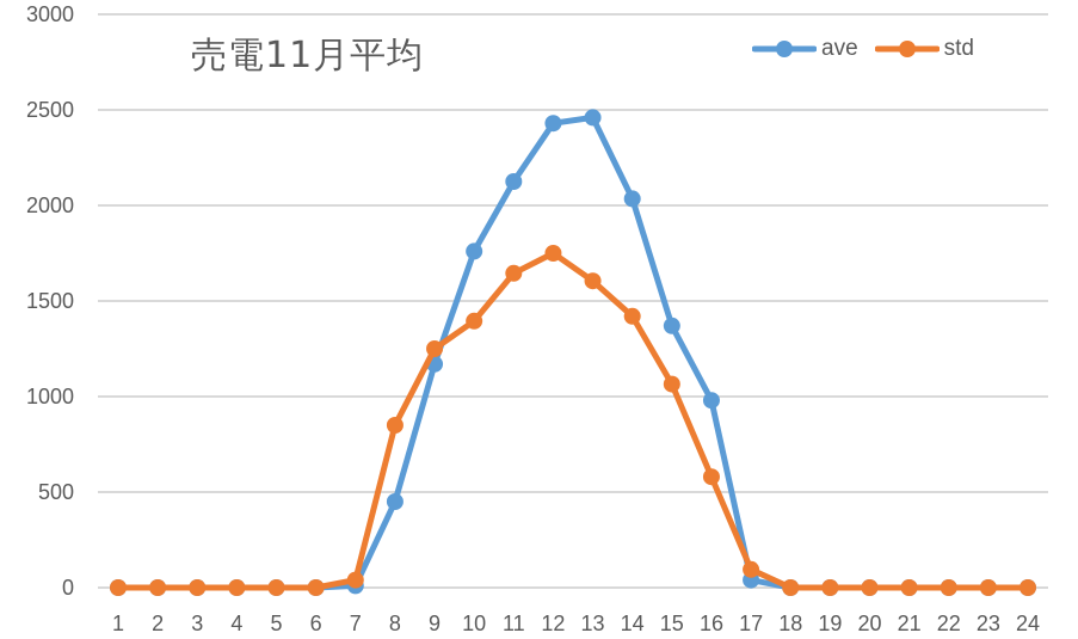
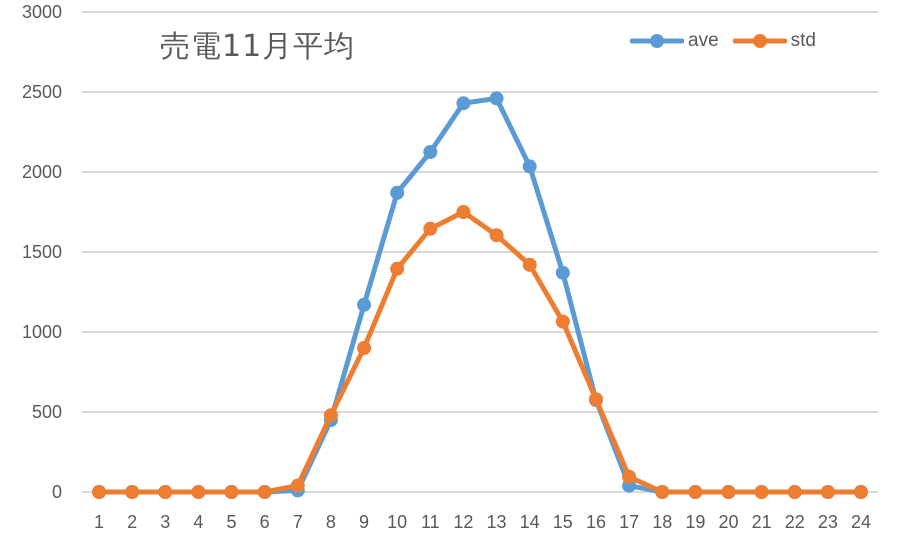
std/8: 850 -> 480
std/9: 1250 -> 900
ave/10: 1760 -> 1870
ave/16: 980 -> 580
